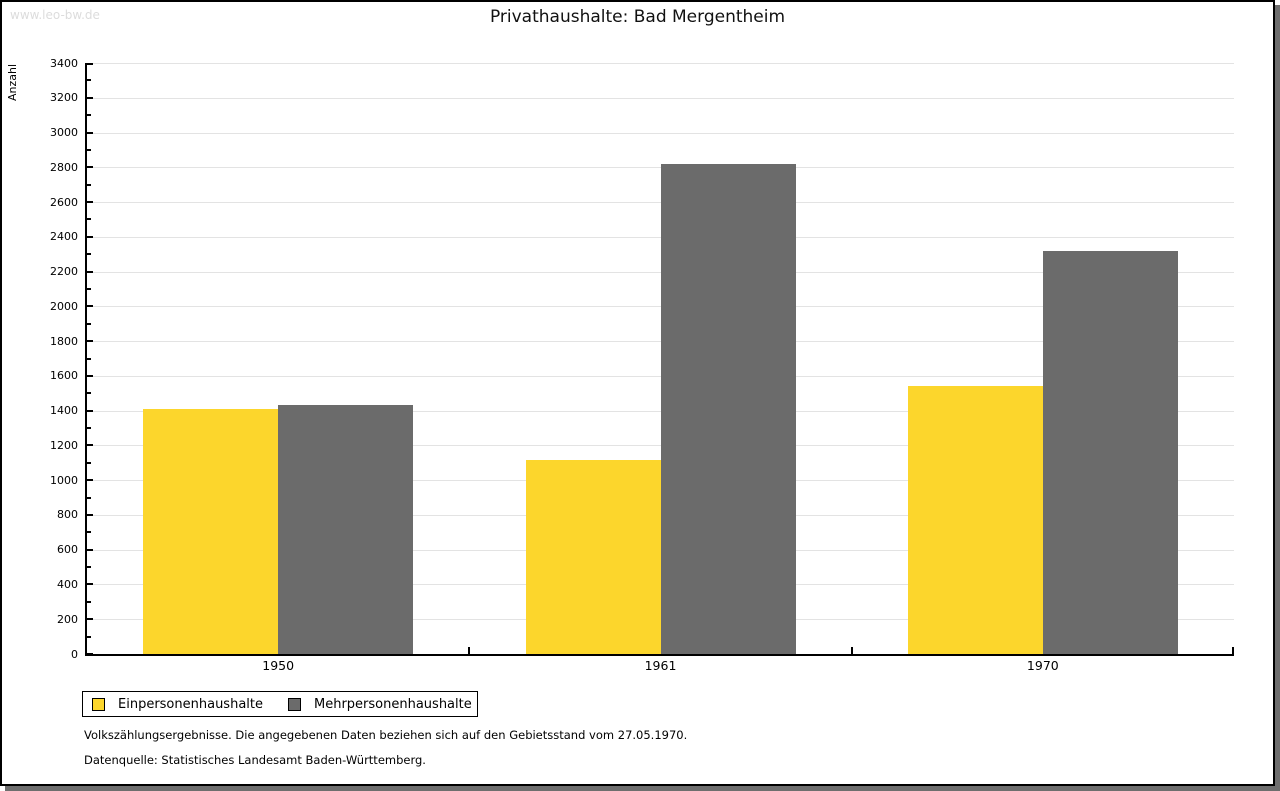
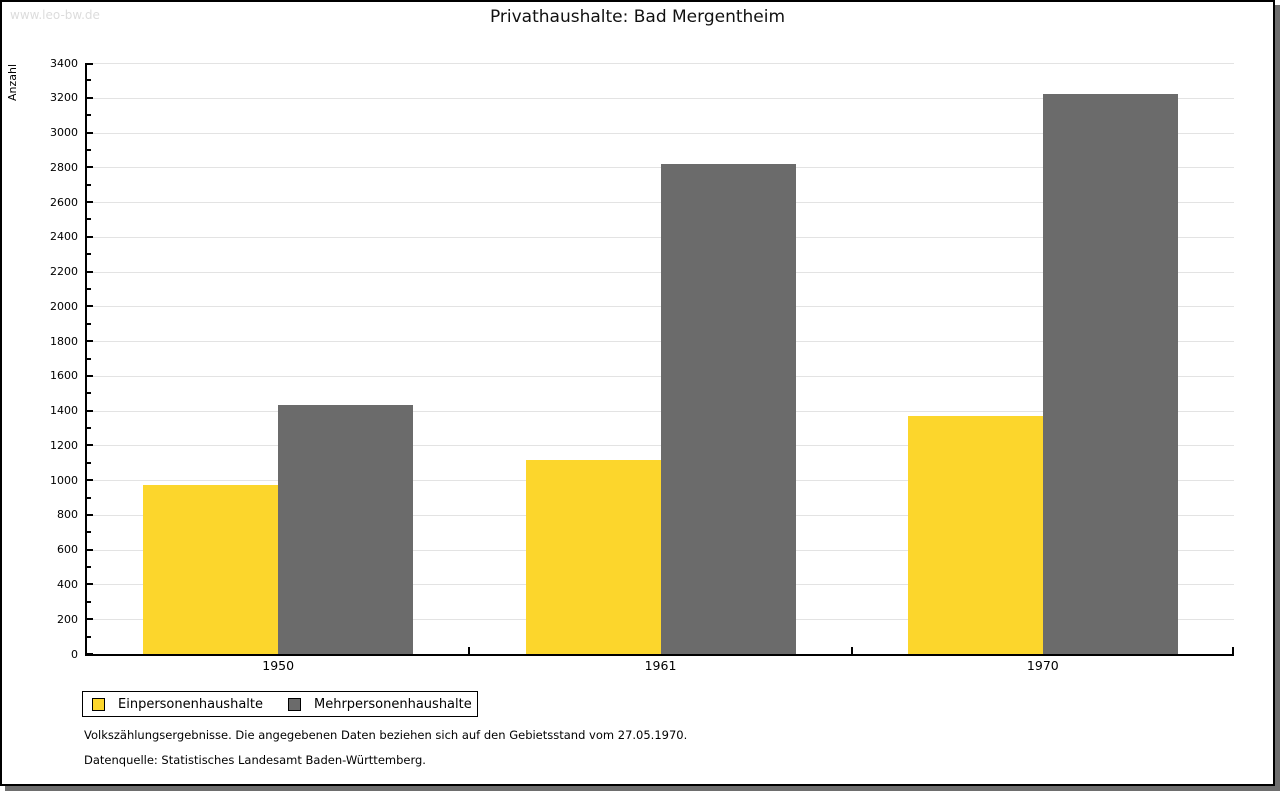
Einpersonenhaushalte/1950: 1410 -> 970
Einpersonenhaushalte/1970: 1540 -> 1370
Mehrpersonenhaushalte/1970: 2320 -> 3220
